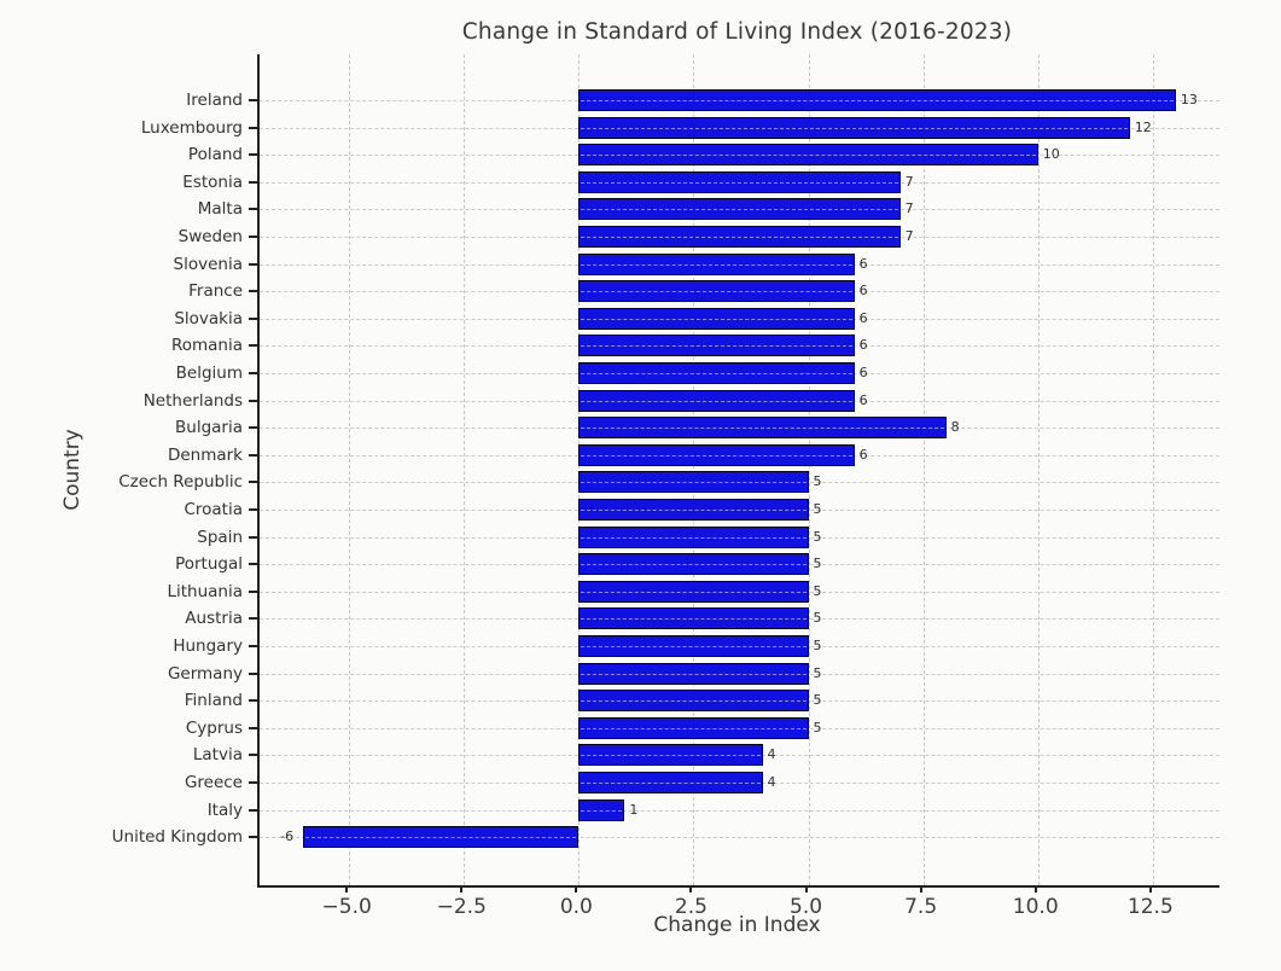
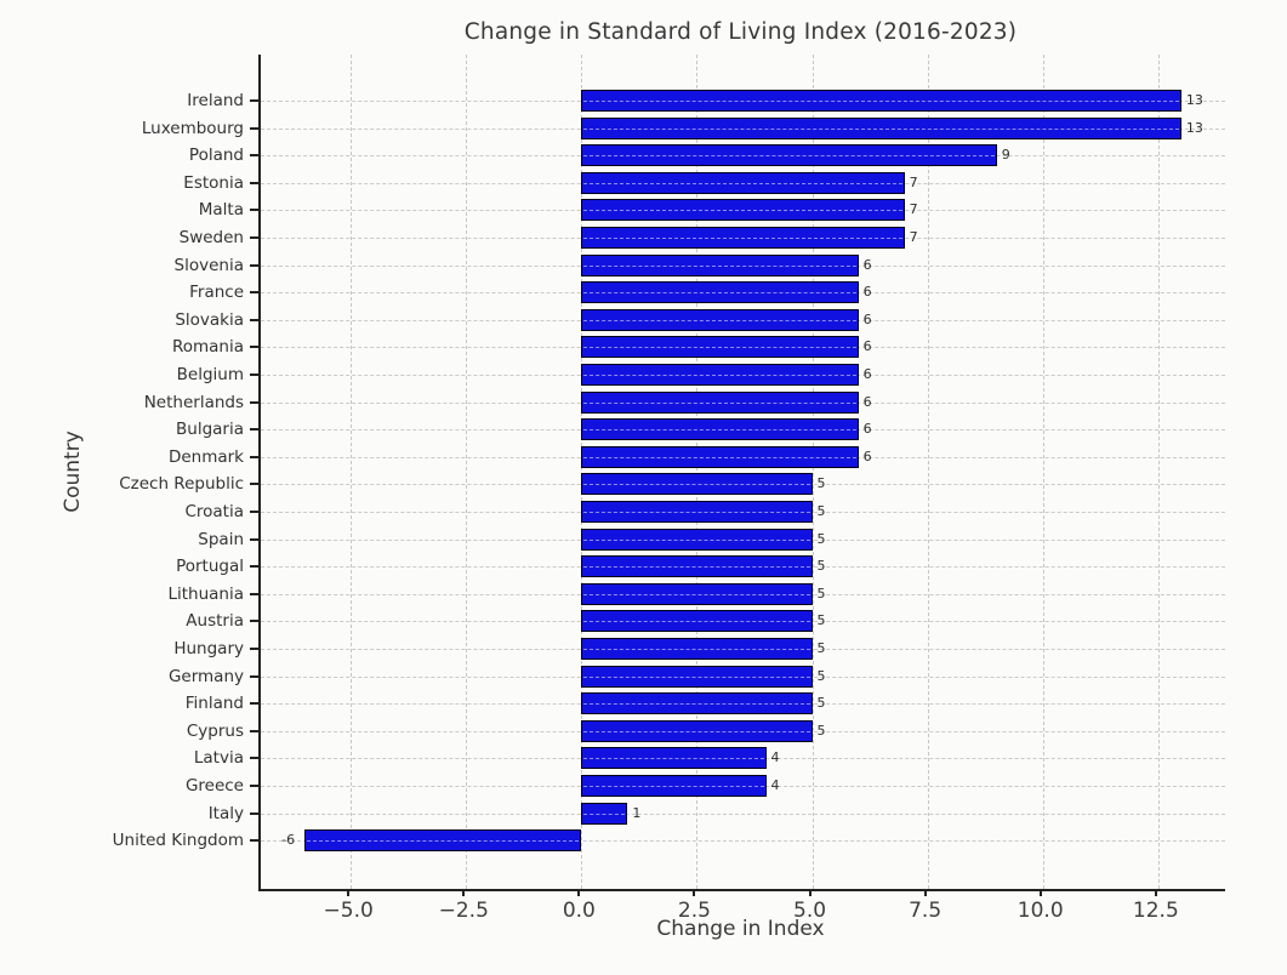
Luxembourg: 12 -> 13
Poland: 10 -> 9
Bulgaria: 8 -> 6
